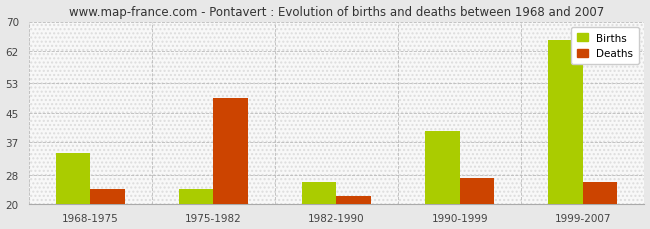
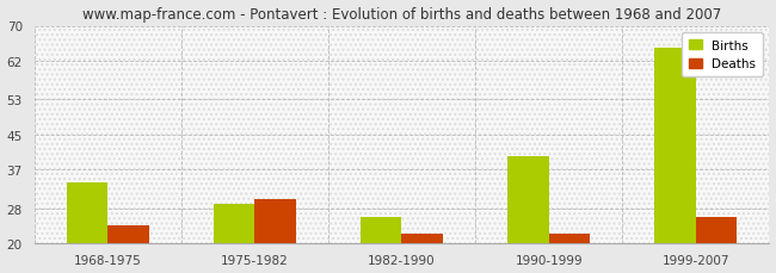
Births/1975-1982: 24 -> 29
Deaths/1975-1982: 49 -> 30
Deaths/1990-1999: 27 -> 22
